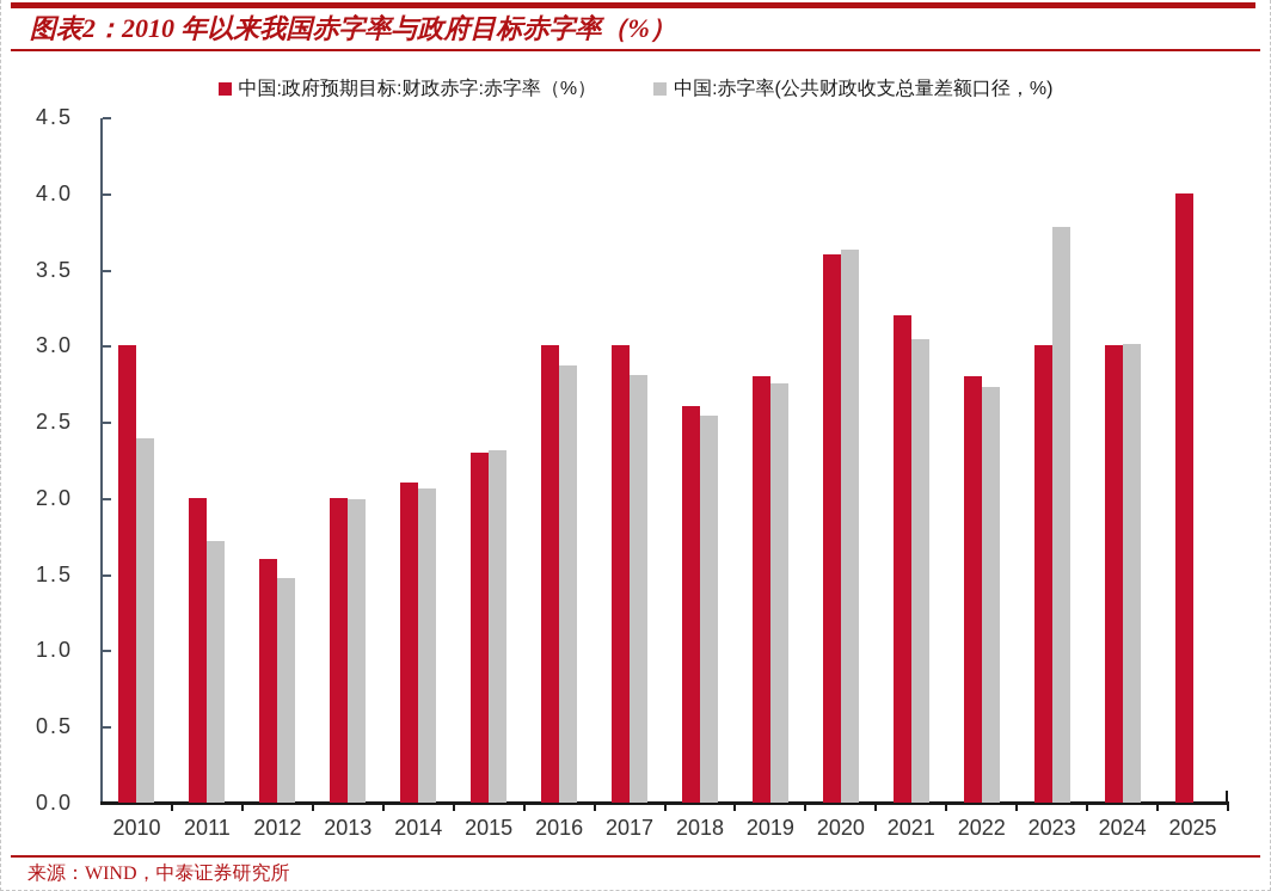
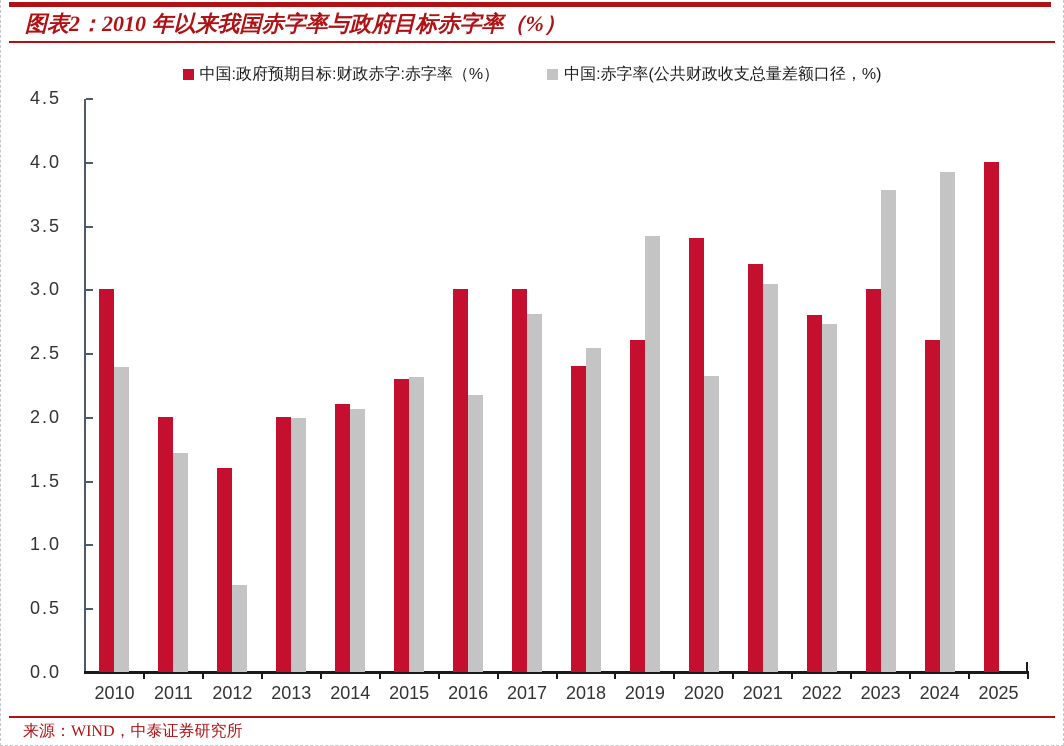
中国:赤字率(公共财政收支总量差额口径，%)/2012: 1.47 -> 0.68
中国:赤字率(公共财政收支总量差额口径，%)/2016: 2.87 -> 2.17
中国:政府预期目标:财政赤字:赤字率（%）/2018: 2.6 -> 2.4
中国:政府预期目标:财政赤字:赤字率（%）/2019: 2.8 -> 2.6
中国:赤字率(公共财政收支总量差额口径，%)/2019: 2.75 -> 3.42
中国:政府预期目标:财政赤字:赤字率（%）/2020: 3.6 -> 3.4
中国:赤字率(公共财政收支总量差额口径，%)/2020: 3.63 -> 2.32
中国:政府预期目标:财政赤字:赤字率（%）/2024: 3.0 -> 2.6
中国:赤字率(公共财政收支总量差额口径，%)/2024: 3.01 -> 3.92
